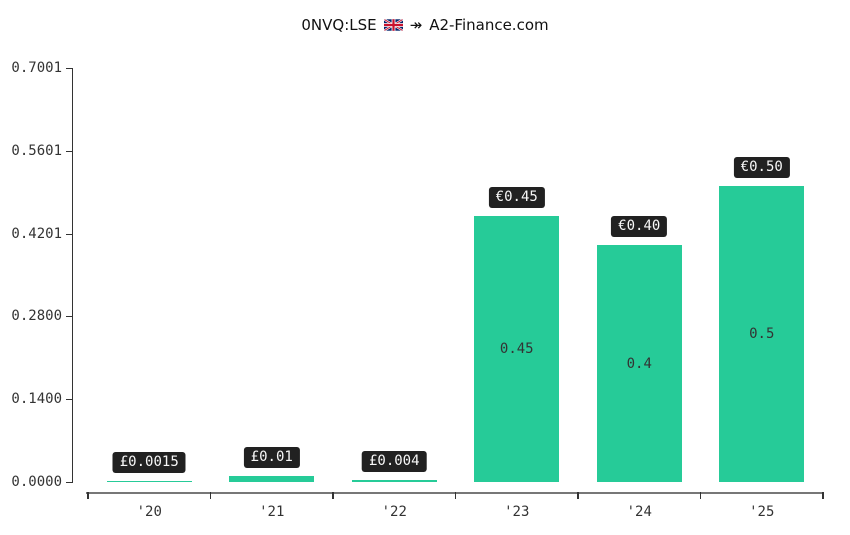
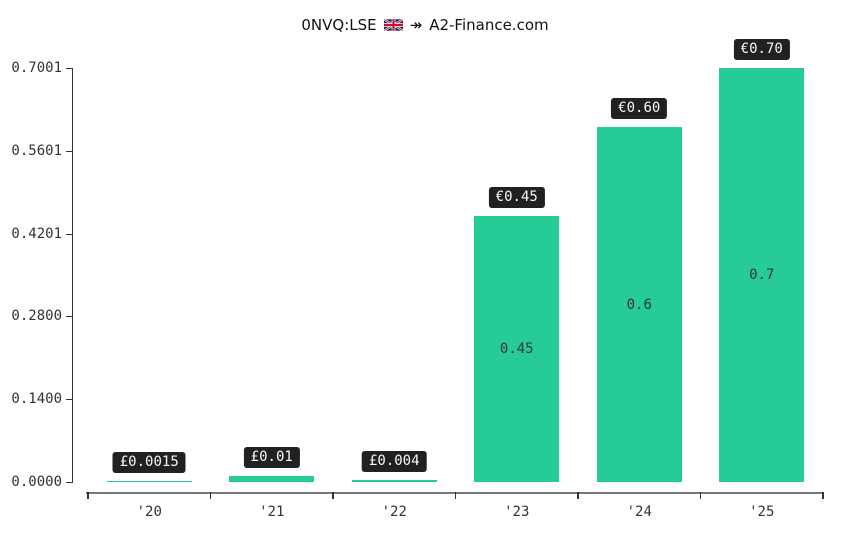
'24: 0.4 -> 0.6
'25: 0.5 -> 0.7
